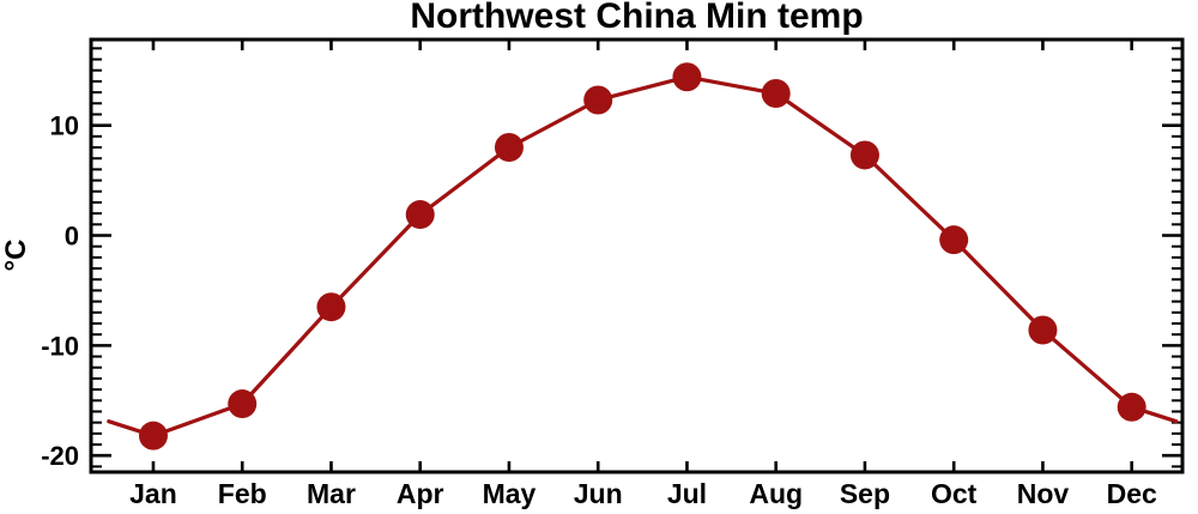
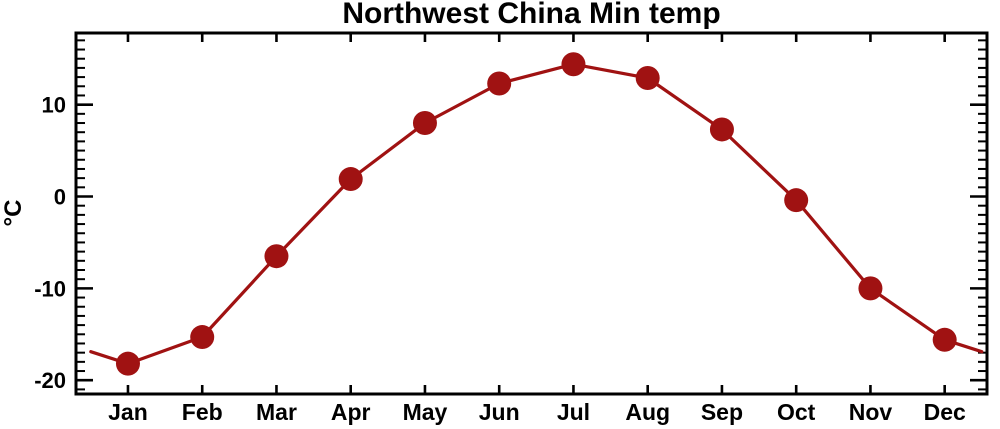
Nov: -9 -> -10
